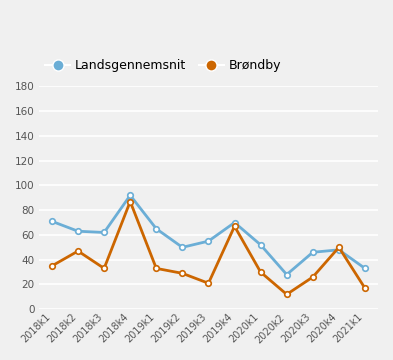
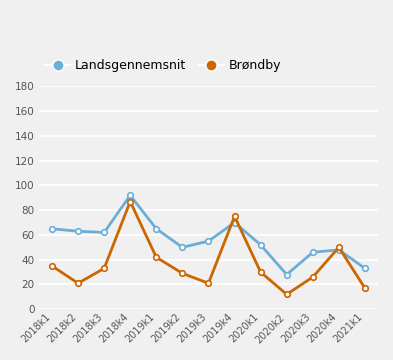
Landsgennemsnit/2018k1: 71 -> 65
Brøndby/2018k2: 47 -> 21
Brøndby/2019k1: 33 -> 42
Brøndby/2019k4: 67 -> 75
